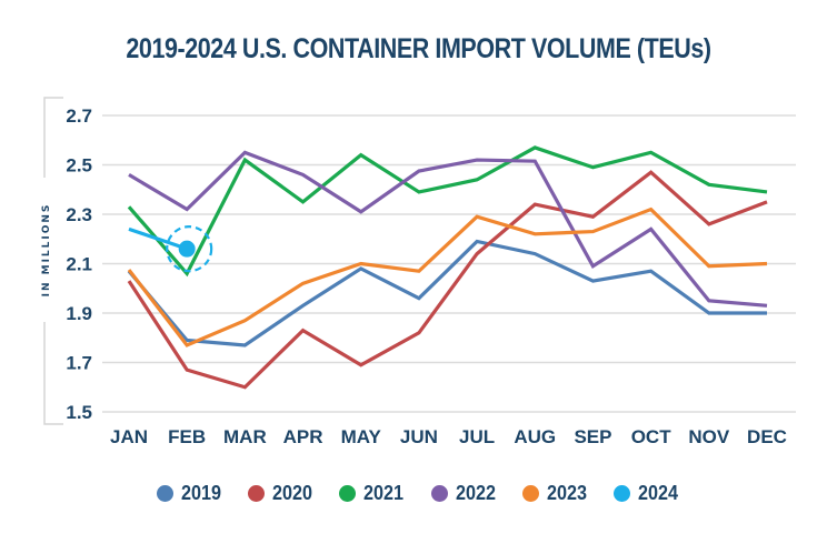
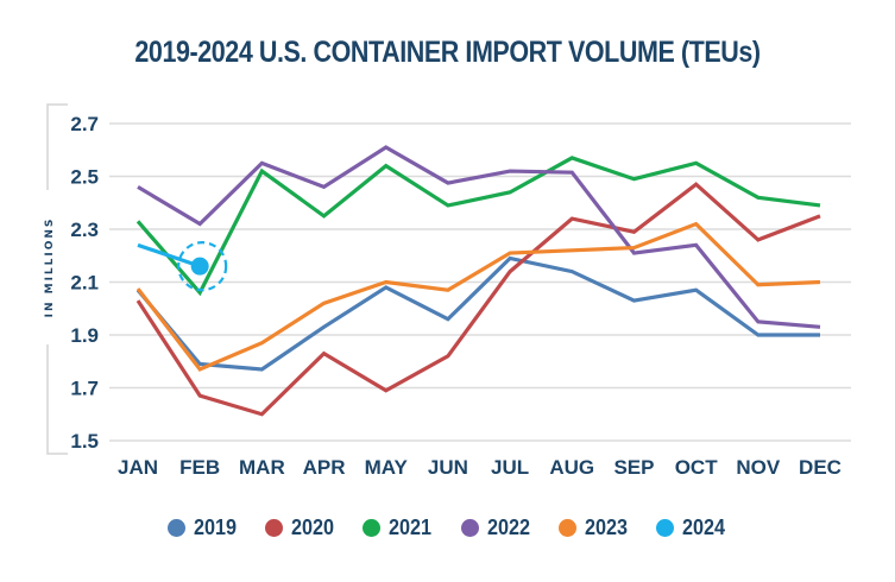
2022/MAY: 2.31 -> 2.61
2023/JUL: 2.29 -> 2.21
2022/SEP: 2.09 -> 2.21
